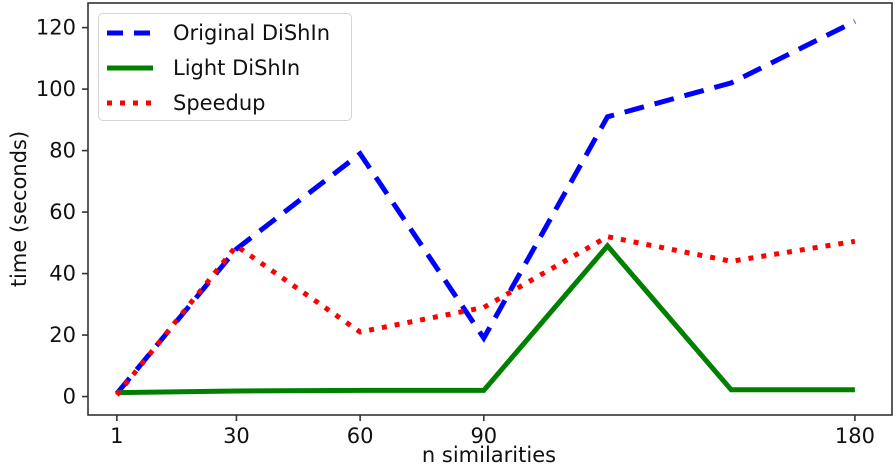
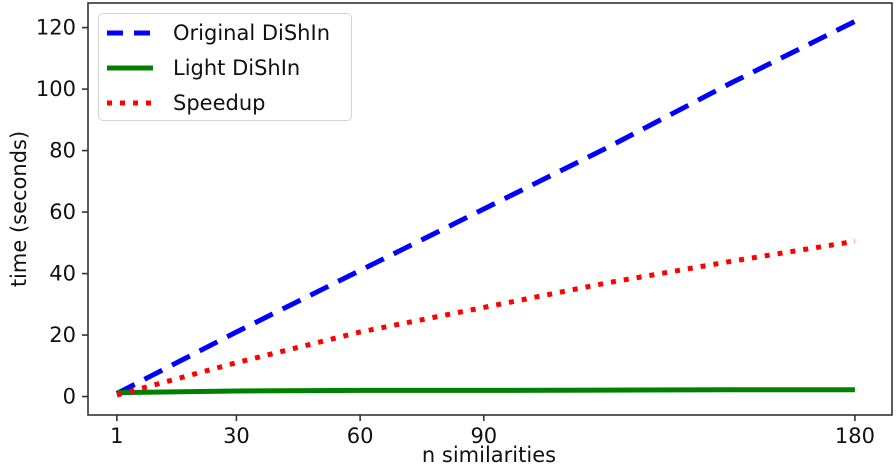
Original DiShIn/30: 48 -> 21
Speedup/30: 49 -> 11
Original DiShIn/60: 79 -> 41
Original DiShIn/90: 19 -> 61
Original DiShIn/120: 91 -> 81
Light DiShIn/120: 49 -> 2
Speedup/120: 52 -> 37
